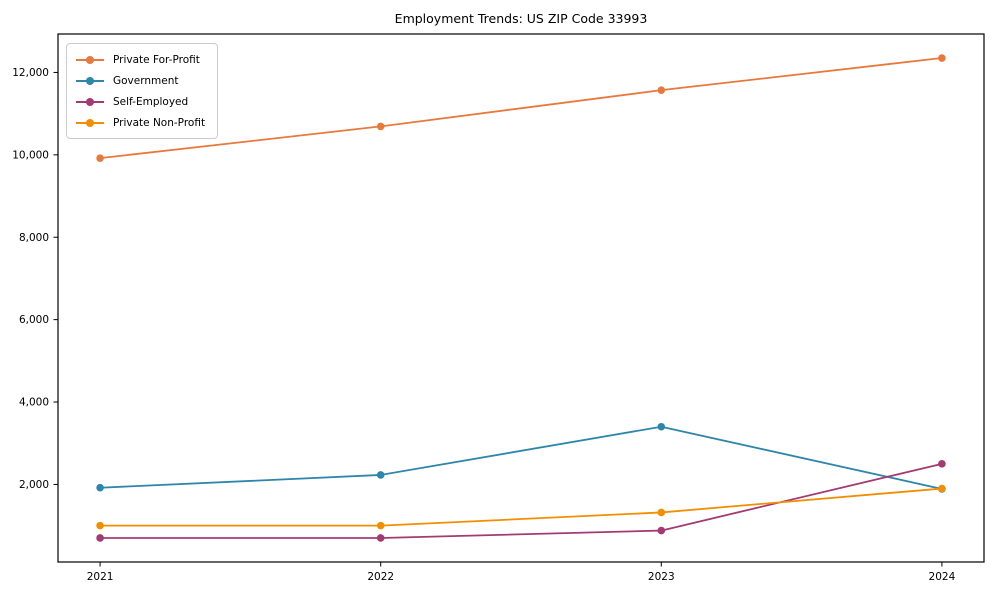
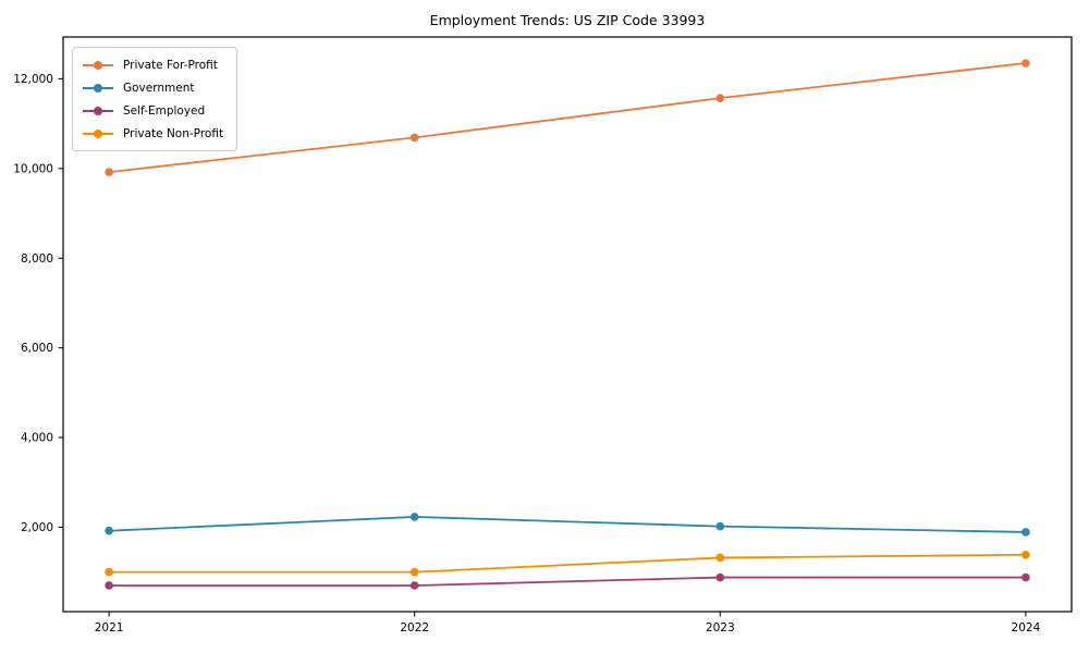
Government/2023: 3400 -> 2000
Self-Employed/2024: 2500 -> 900
Private Non-Profit/2024: 1900 -> 1400
